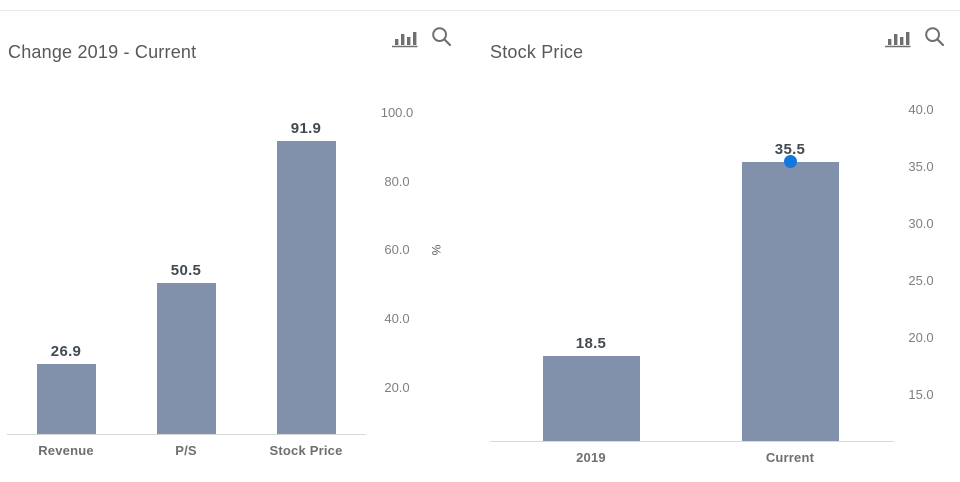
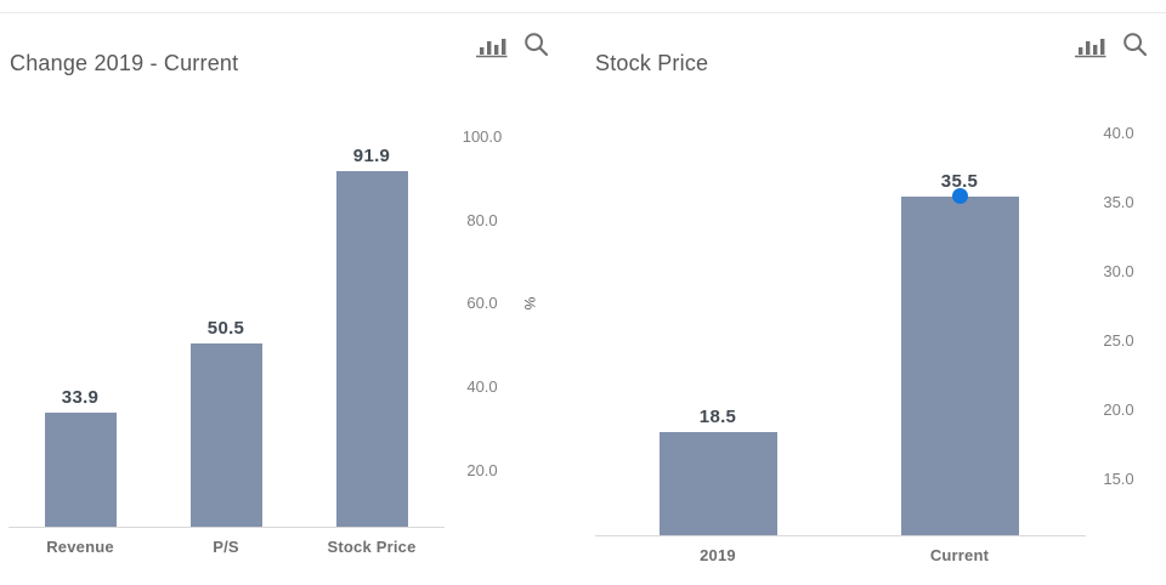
Change 2019 - Current/Revenue: 26.9 -> 33.9
